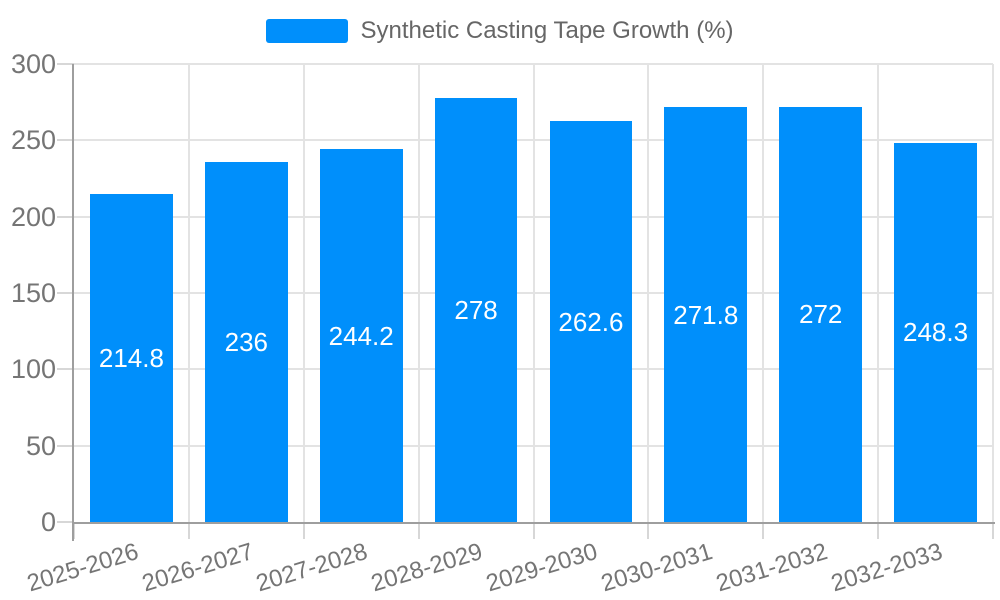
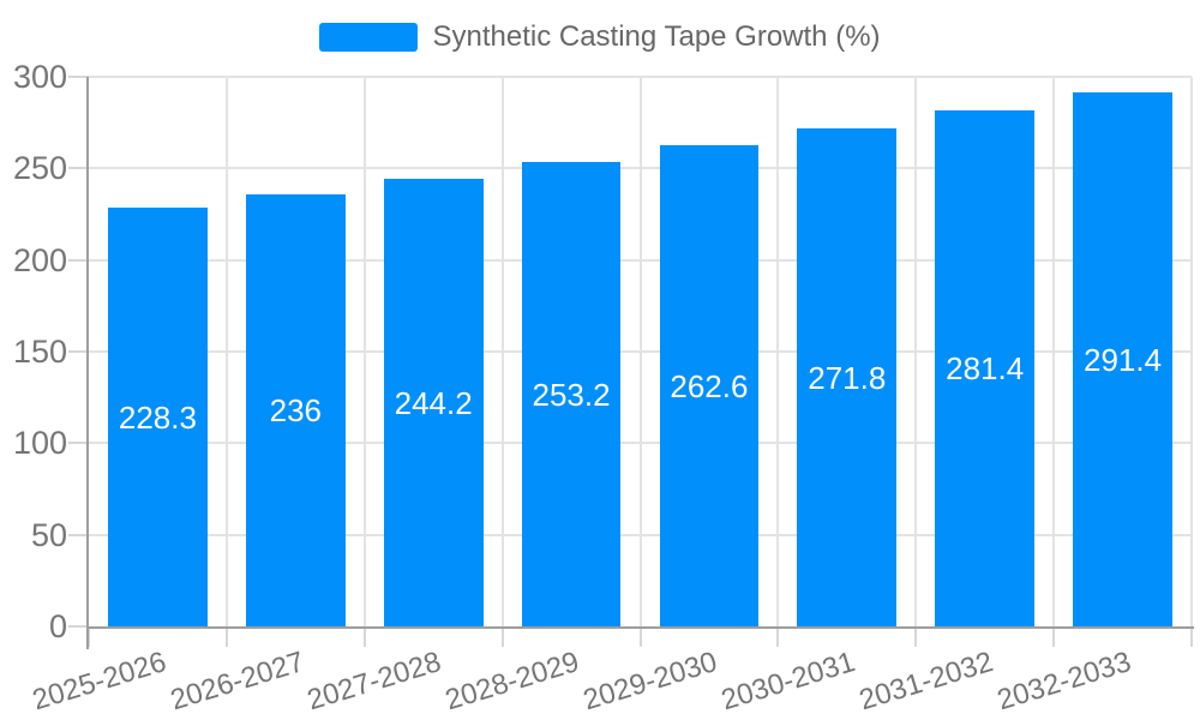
2025-2026: 214.8 -> 228.3
2028-2029: 278 -> 253.2
2031-2032: 272 -> 281.4
2032-2033: 248.3 -> 291.4
